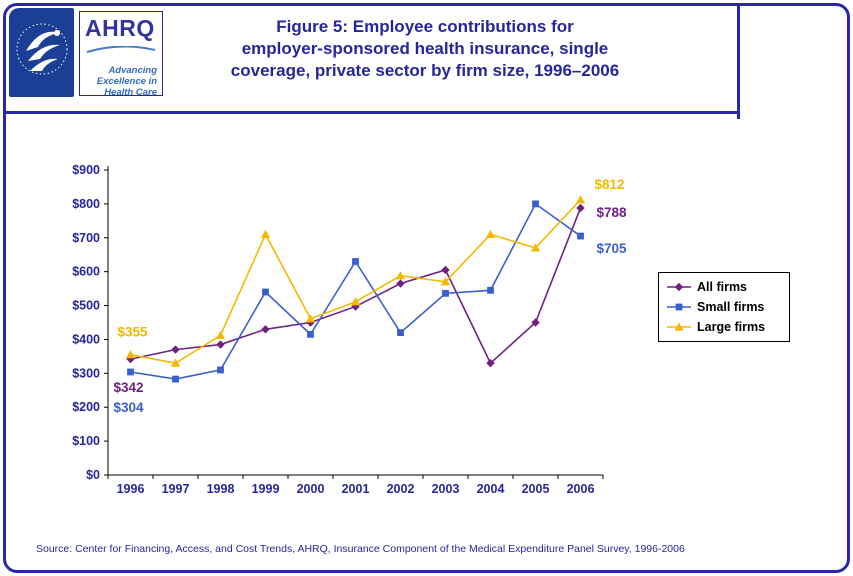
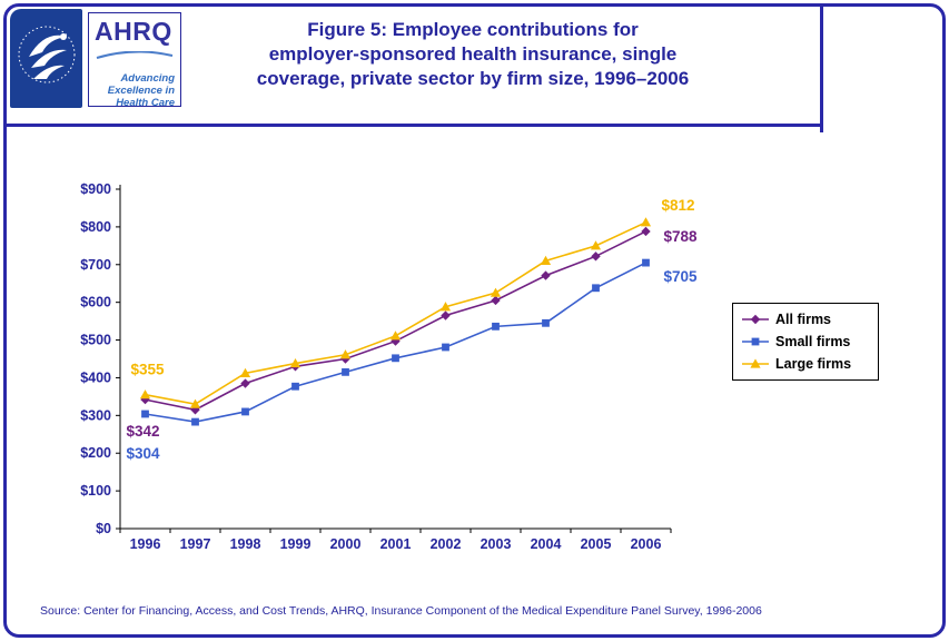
All firms/1997: $370 -> $320
Small firms/1999: $540 -> $380
Large firms/1999: $710 -> $440
Small firms/2001: $630 -> $450
Small firms/2002: $420 -> $480
Large firms/2003: $570 -> $620
All firms/2004: $330 -> $670
All firms/2005: $450 -> $720
Small firms/2005: $800 -> $640
Large firms/2005: $670 -> $750
